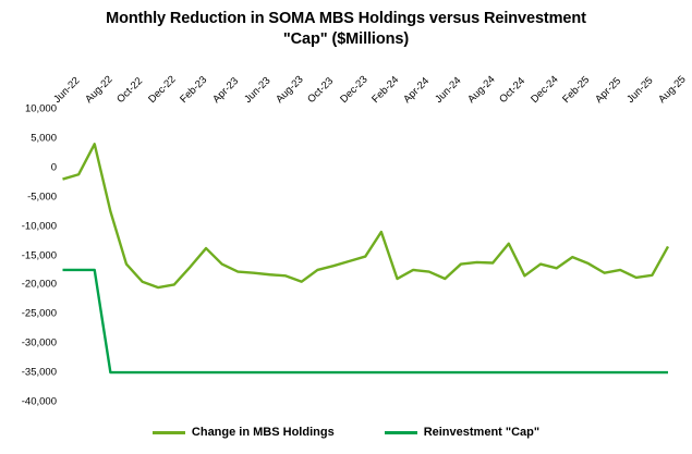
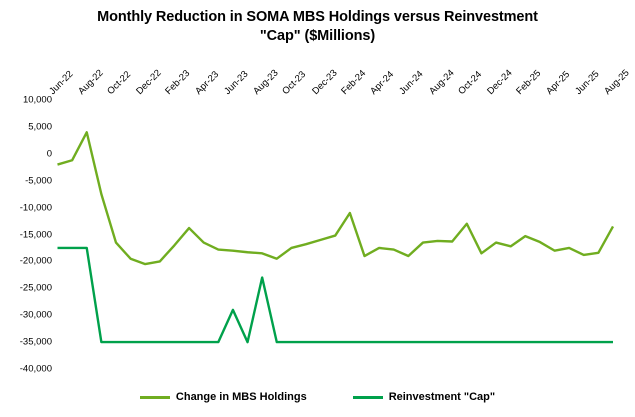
Reinvestment "Cap"/Jun-23: -35000 -> -29000
Reinvestment "Cap"/Aug-23: -35000 -> -23000
